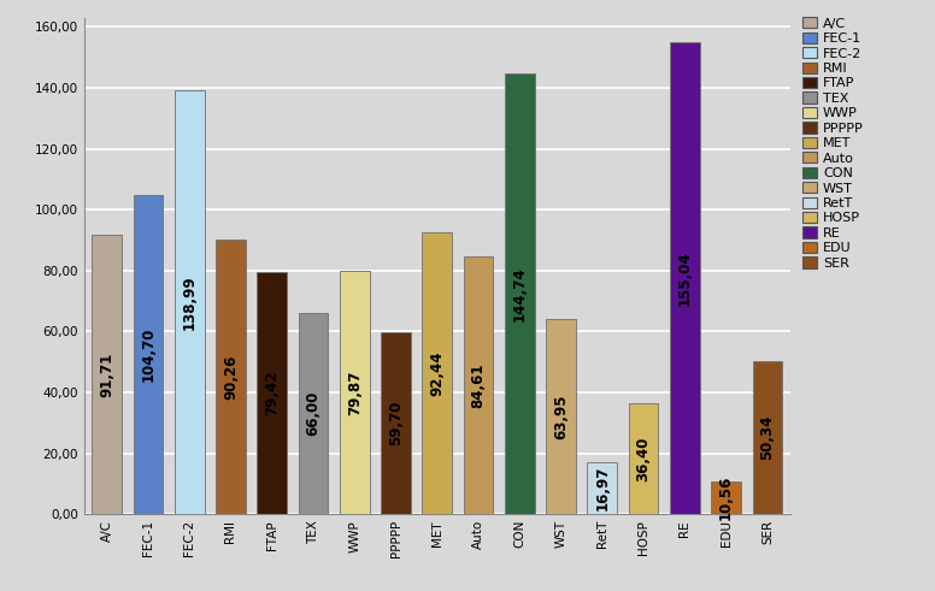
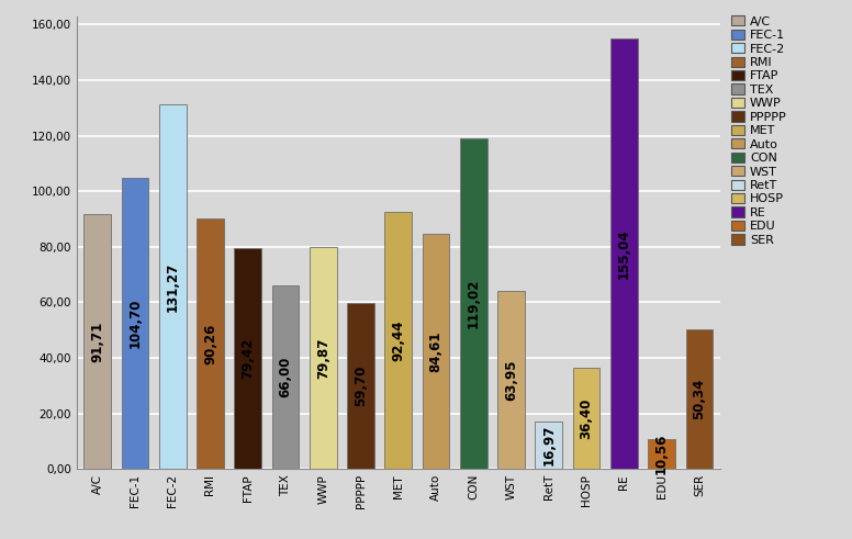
FEC-2: 138,99 -> 131,27
CON: 144,74 -> 119,02
